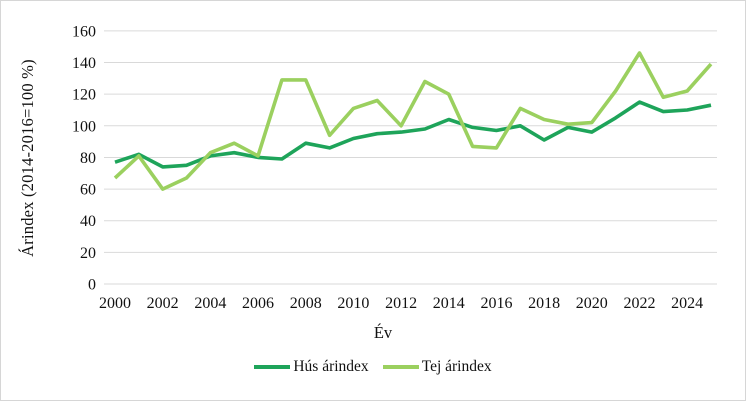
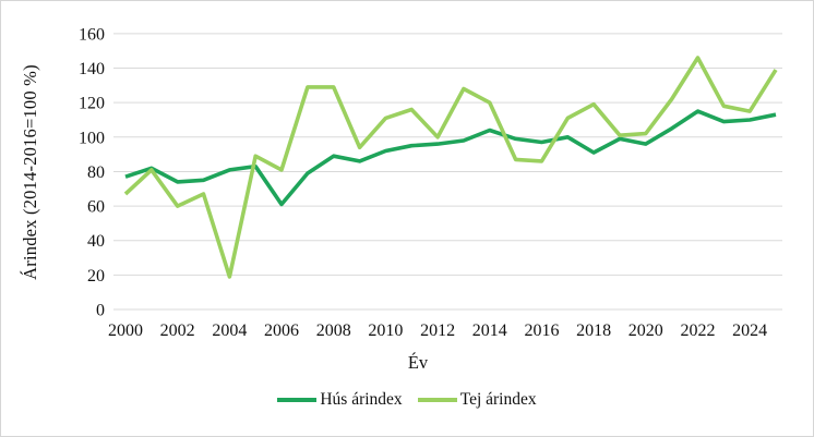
Tej árindex/2004: 83 -> 19
Hús árindex/2006: 80 -> 61
Tej árindex/2018: 104 -> 119
Tej árindex/2024: 122 -> 115
